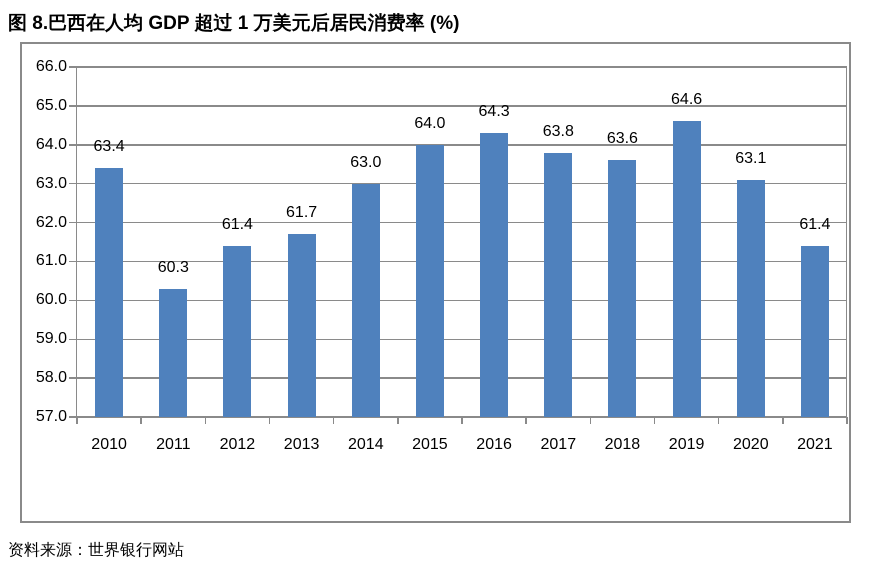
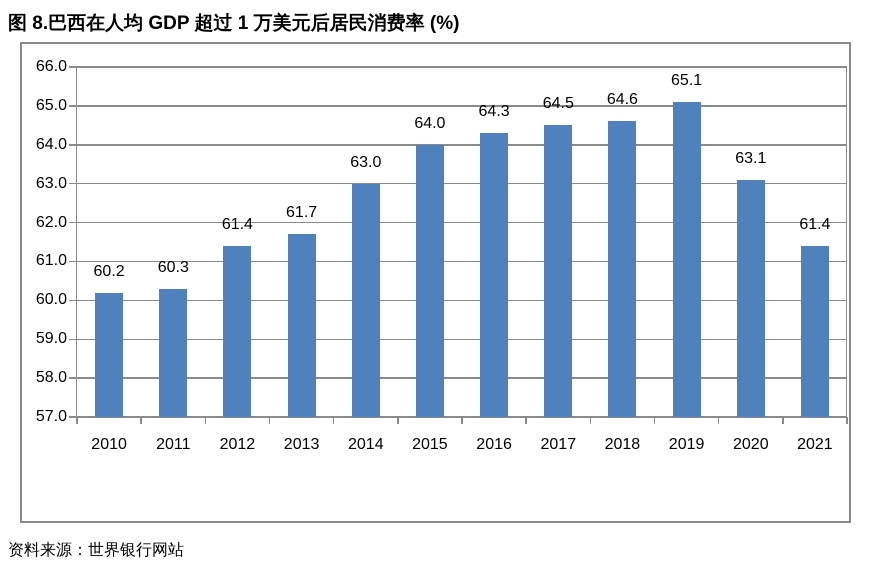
2010: 63.4 -> 60.2
2017: 63.8 -> 64.5
2018: 63.6 -> 64.6
2019: 64.6 -> 65.1
